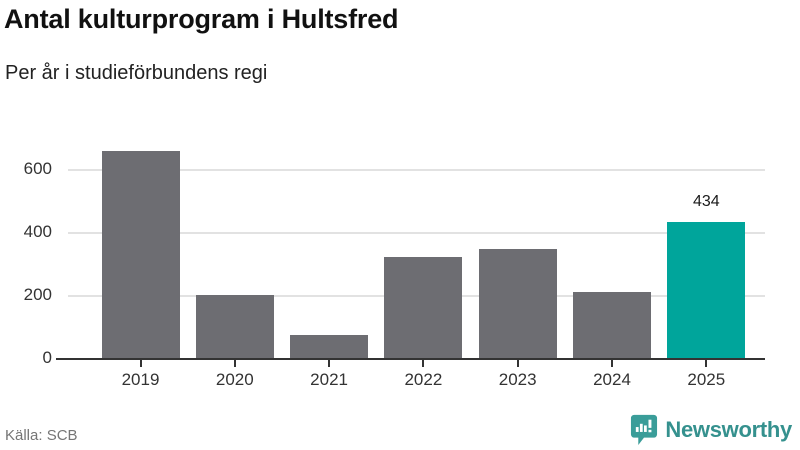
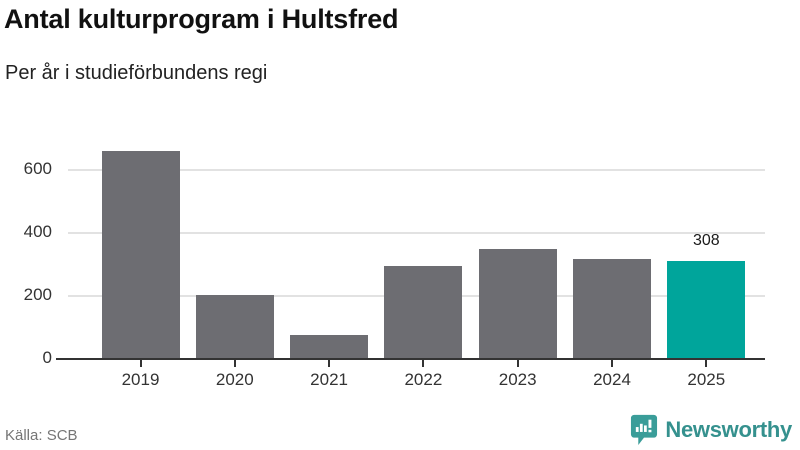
2022: 320 -> 290
2024: 210 -> 320
2025: 434 -> 308
